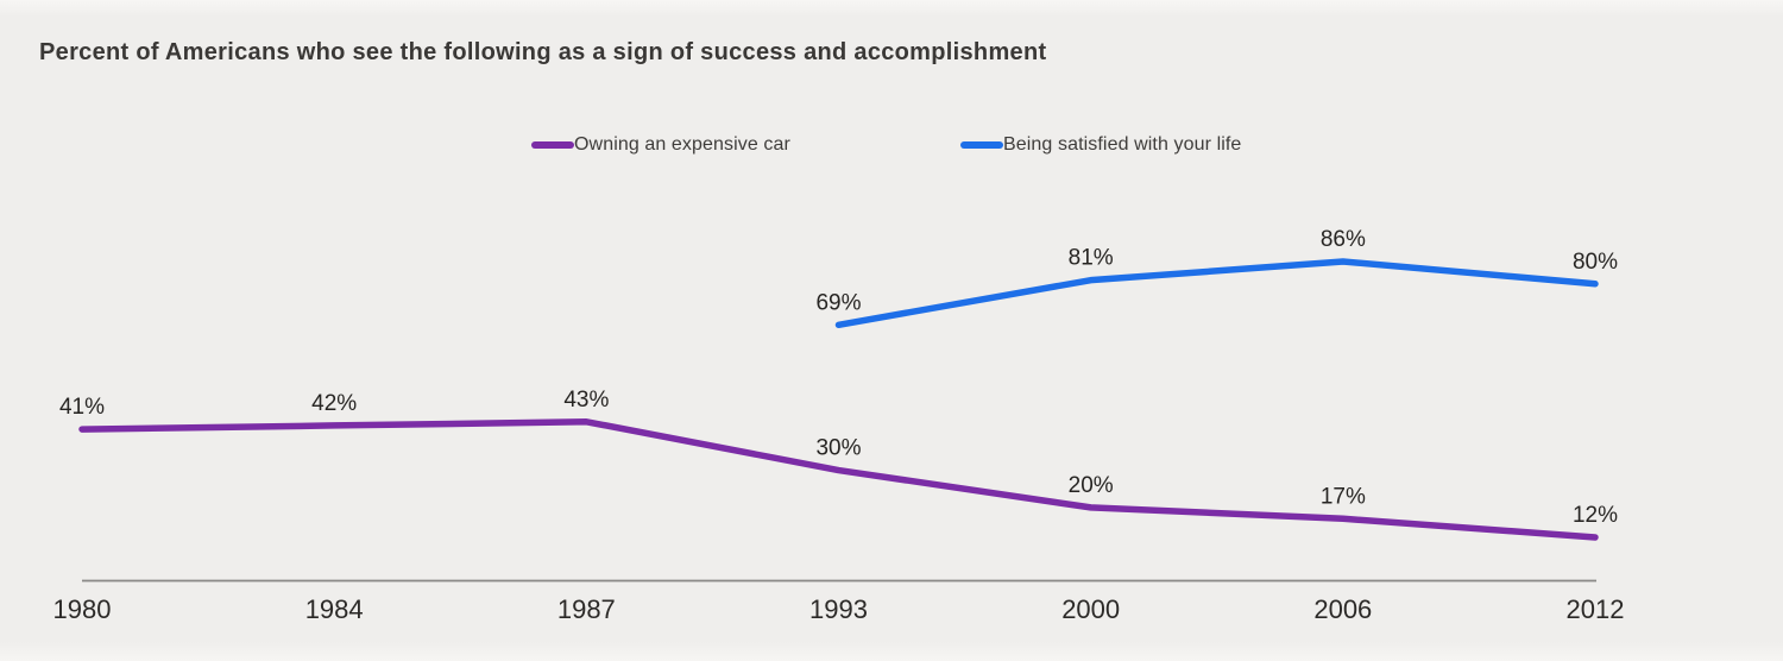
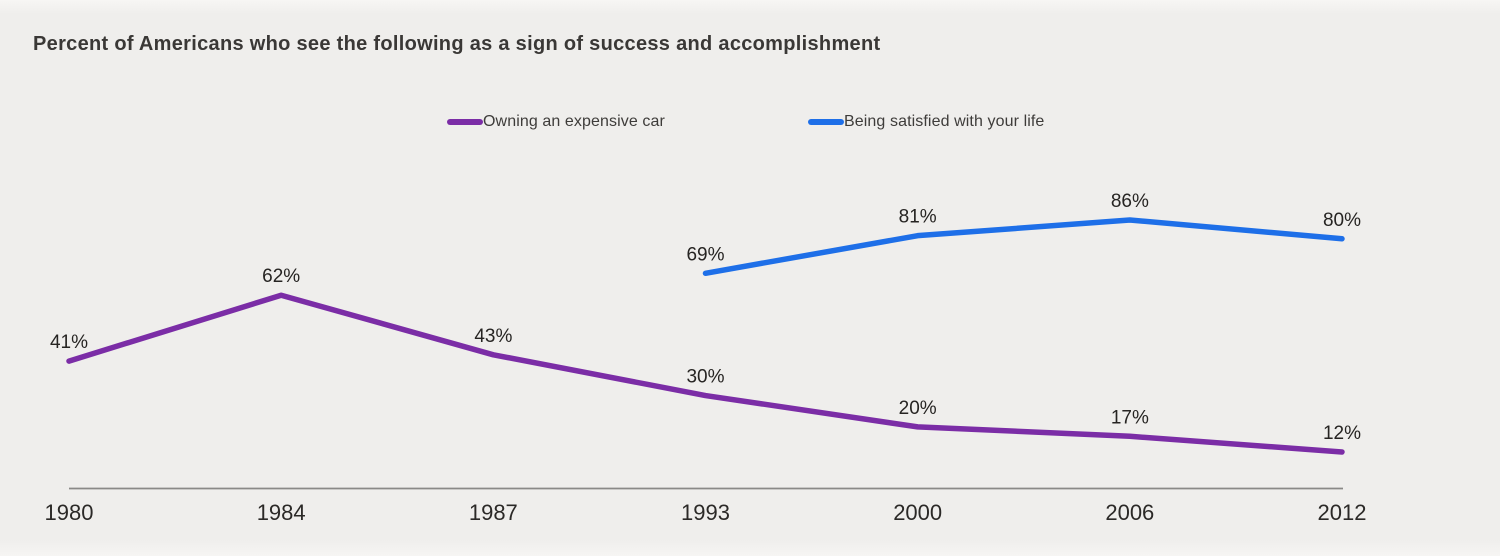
Owning an expensive car/1984: 42% -> 62%
